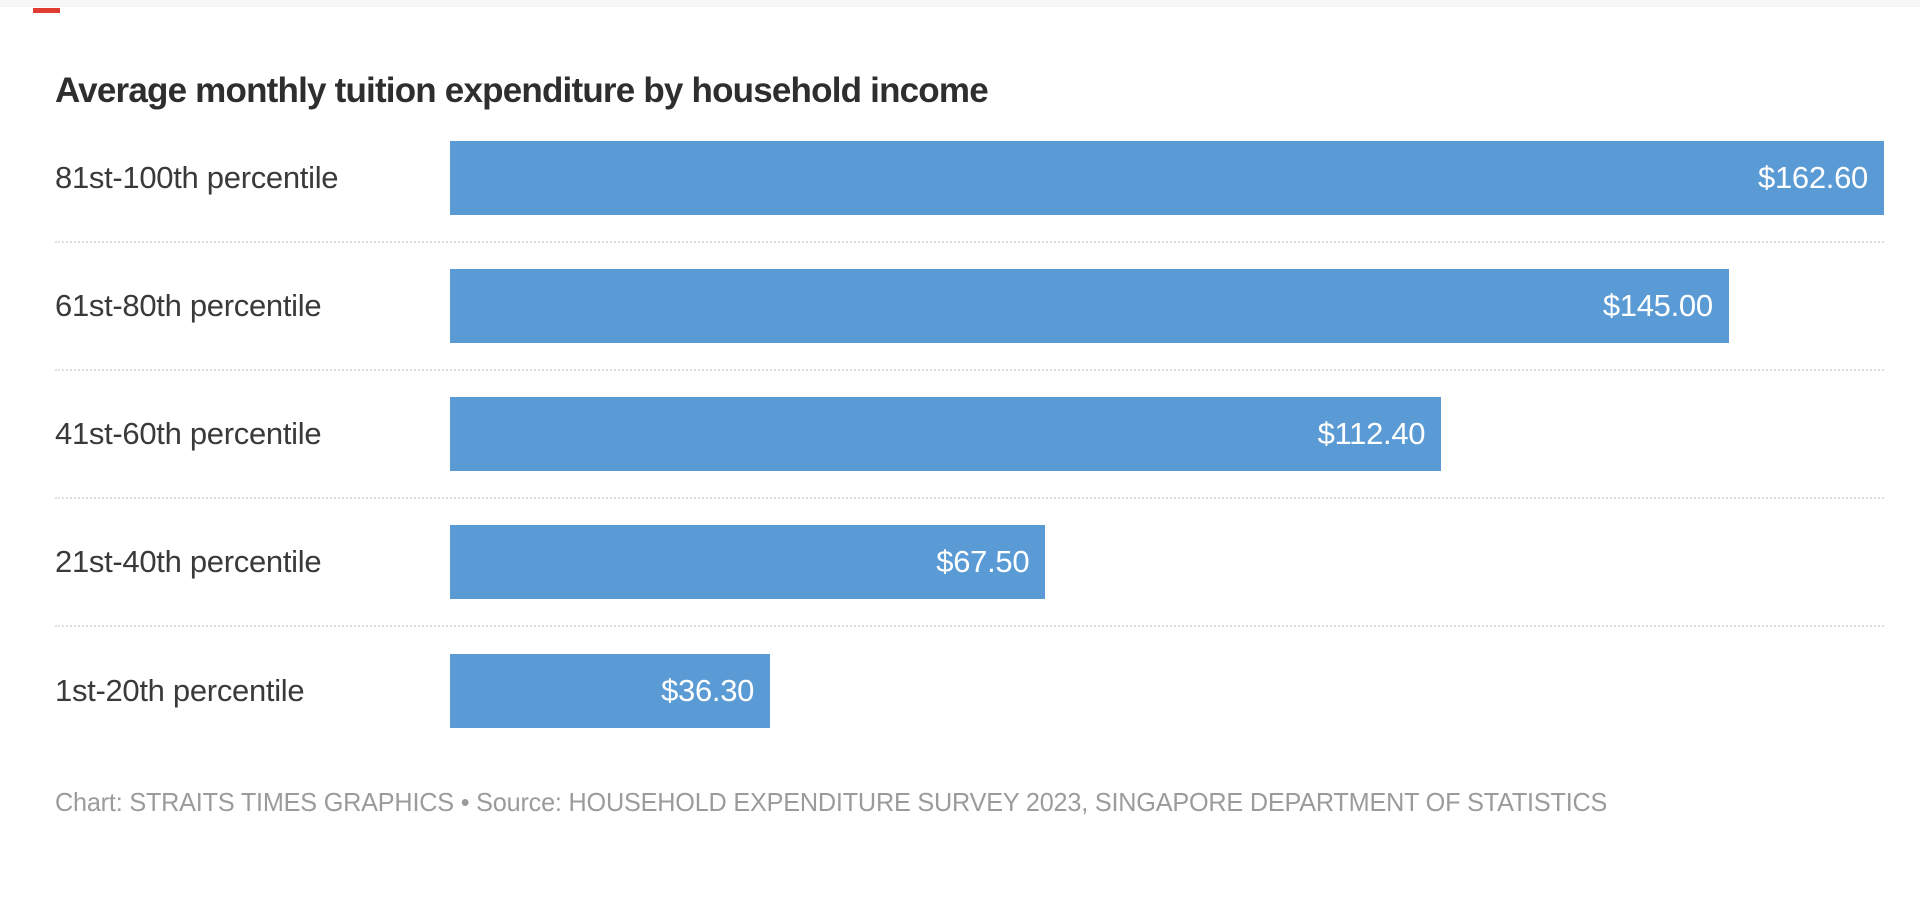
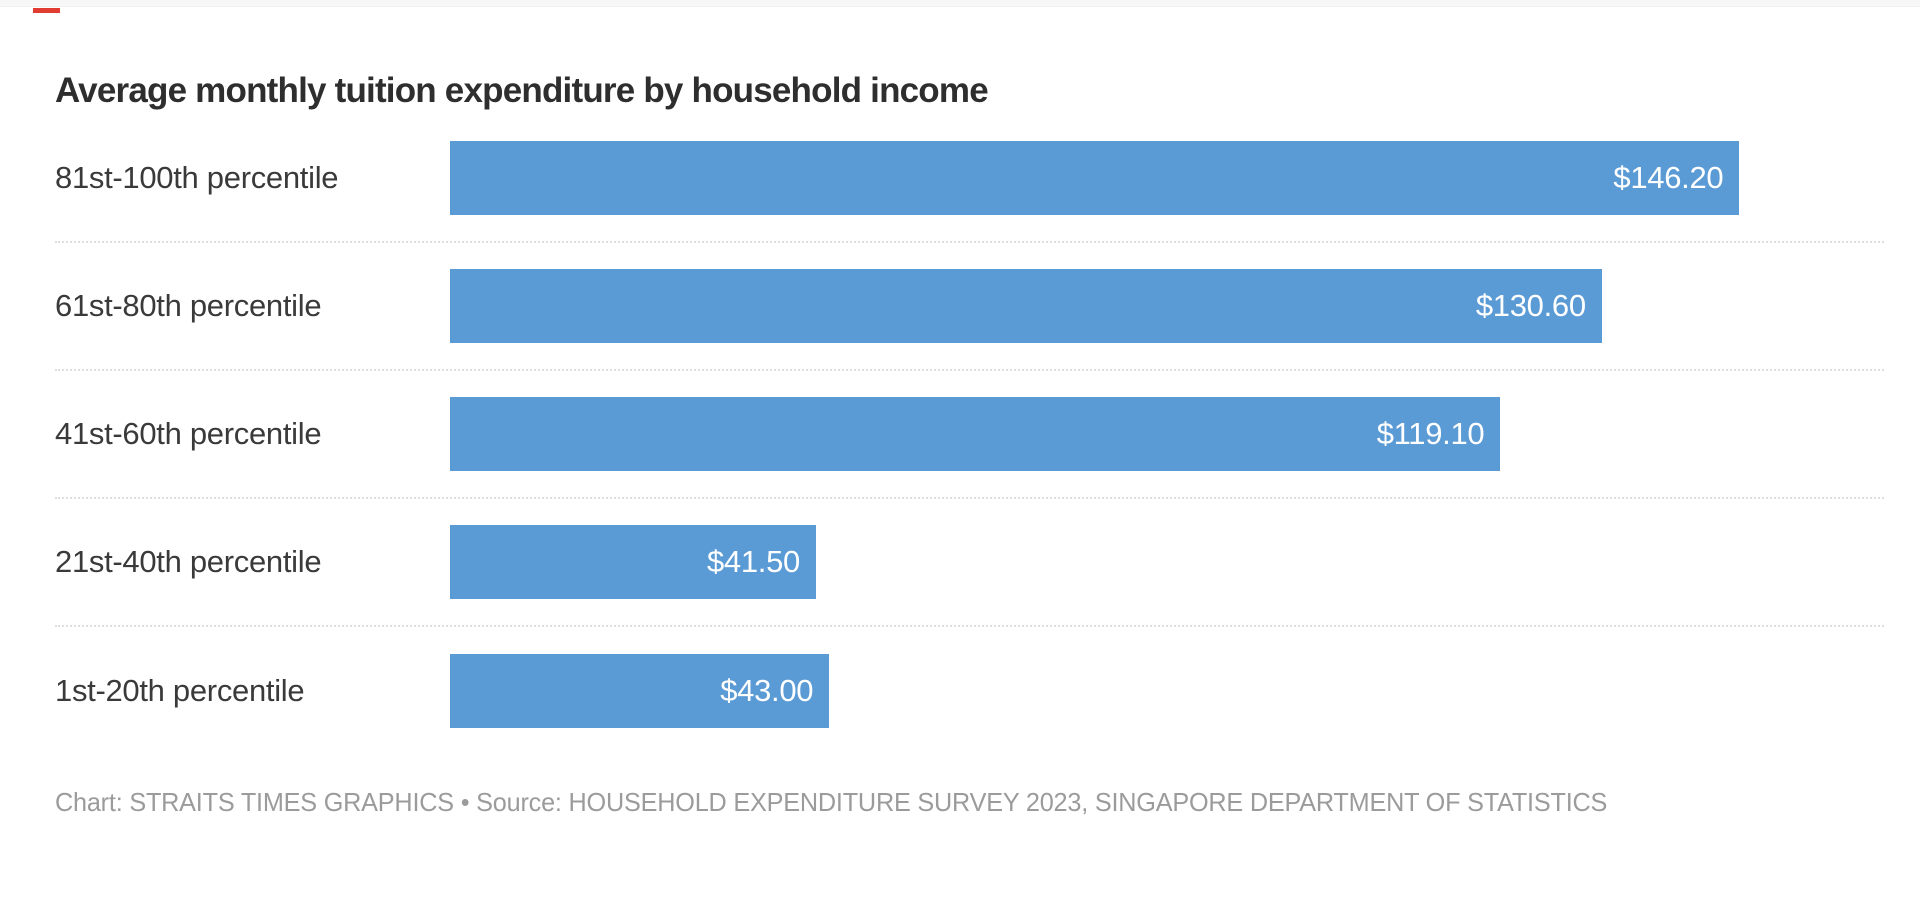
81st-100th percentile: $162.60 -> $146.20
61st-80th percentile: $145.00 -> $130.60
41st-60th percentile: $112.40 -> $119.10
21st-40th percentile: $67.50 -> $41.50
1st-20th percentile: $36.30 -> $43.00
